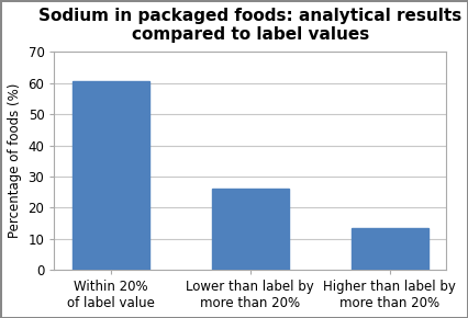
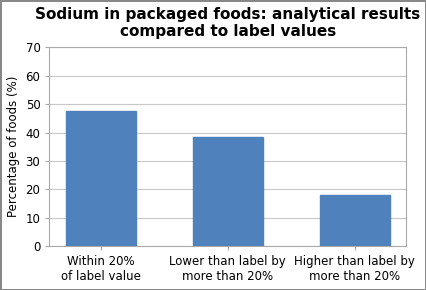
Within 20% of label value: 60.5 -> 47.5
Lower than label by more than 20%: 26.0 -> 38.5
Higher than label by more than 20%: 13.5 -> 18.0
